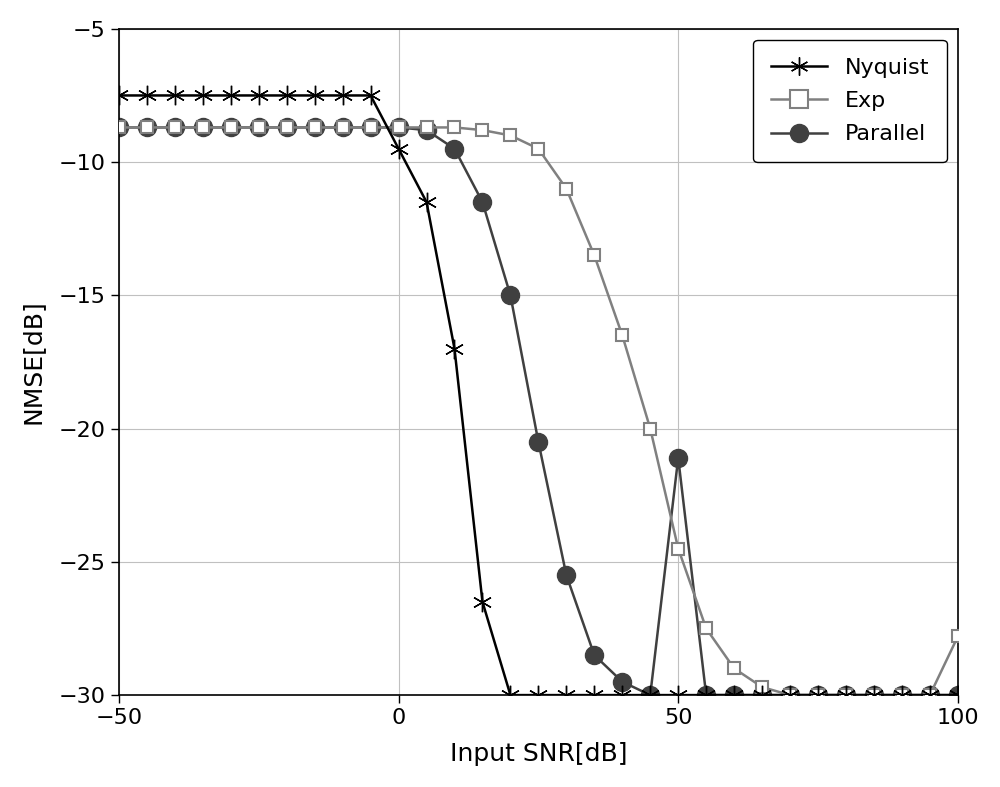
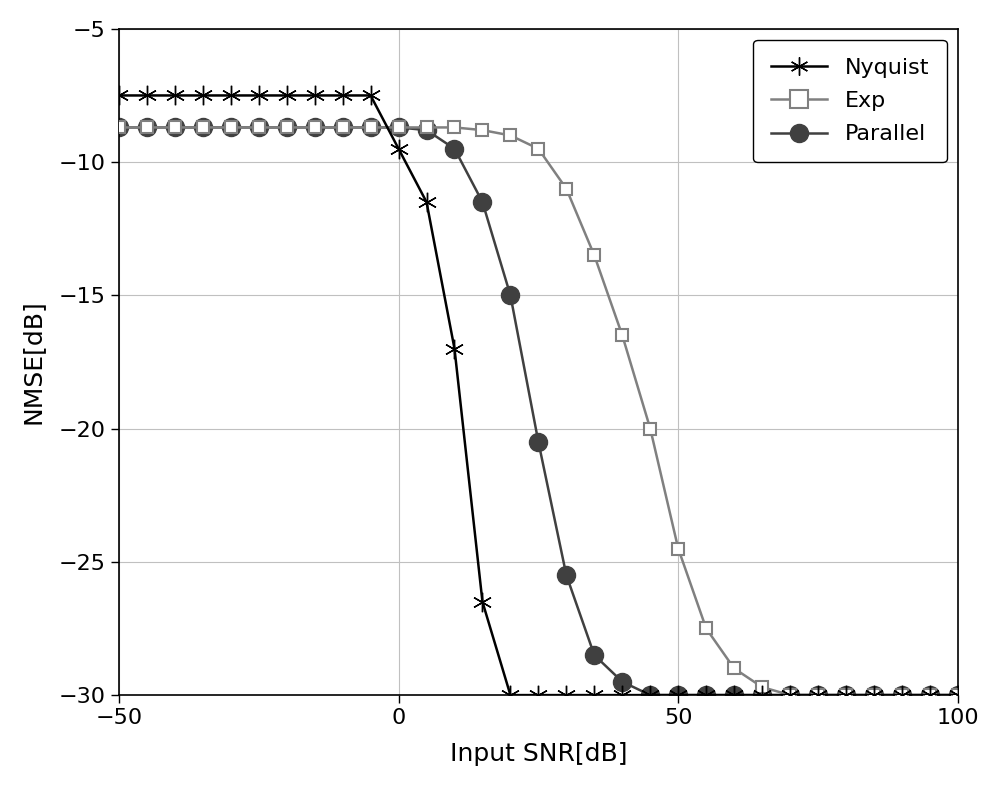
Parallel/50: -21.1 -> -30.0
Exp/100: -27.8 -> -30.0
